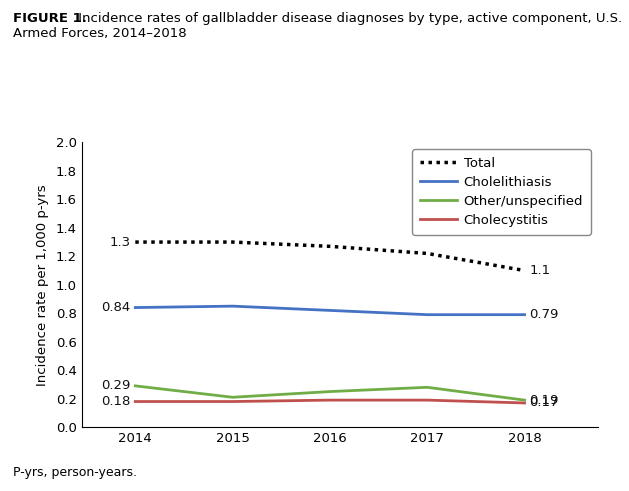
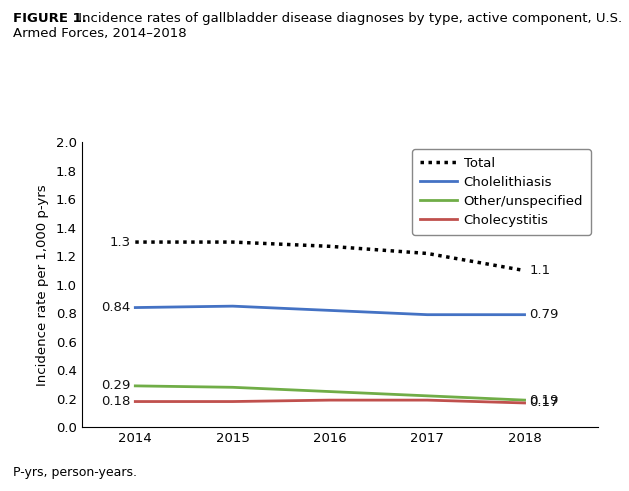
Other/unspecified/2015: 0.21 -> 0.28
Other/unspecified/2017: 0.28 -> 0.22
